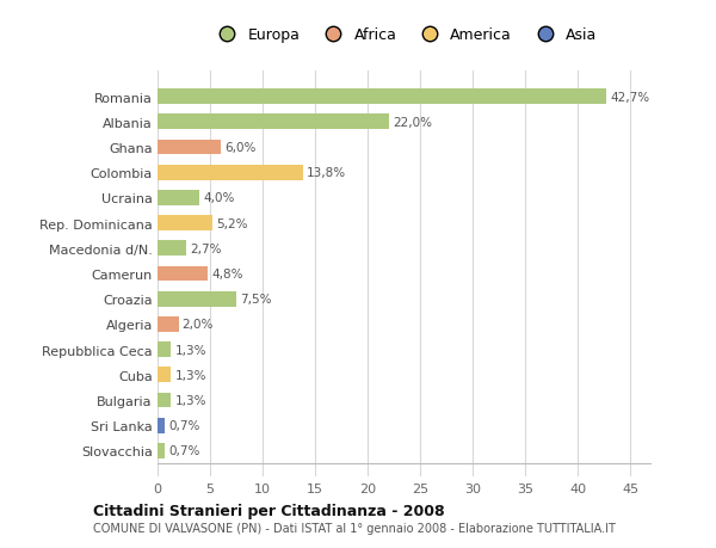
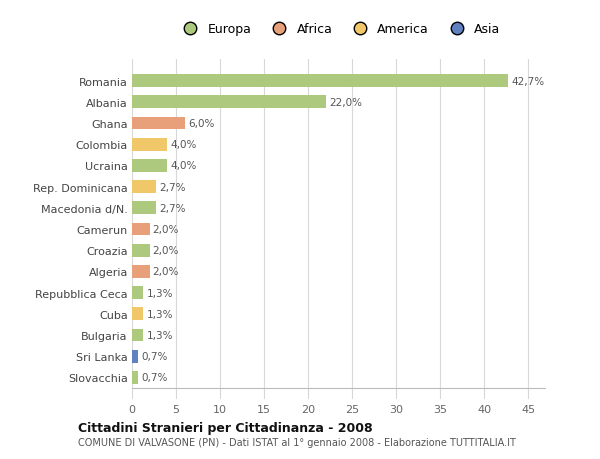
Colombia: 13,8% -> 4,0%
Rep. Dominicana: 5,2% -> 2,7%
Camerun: 4,8% -> 2,0%
Croazia: 7,5% -> 2,0%
